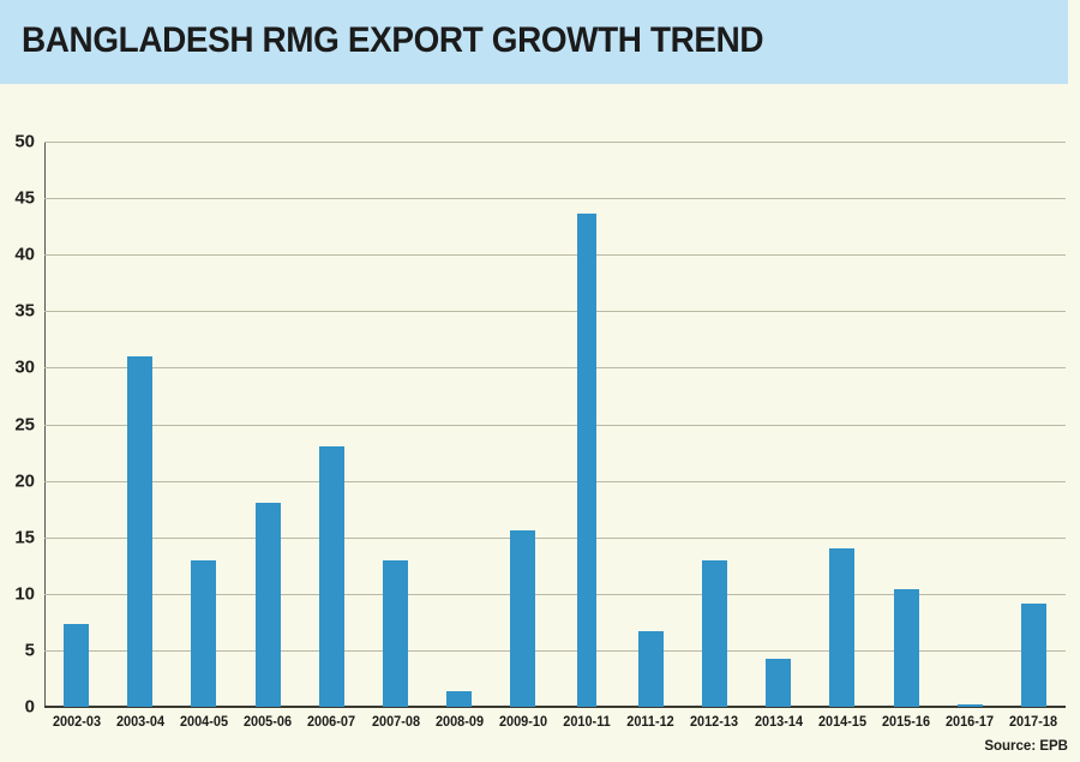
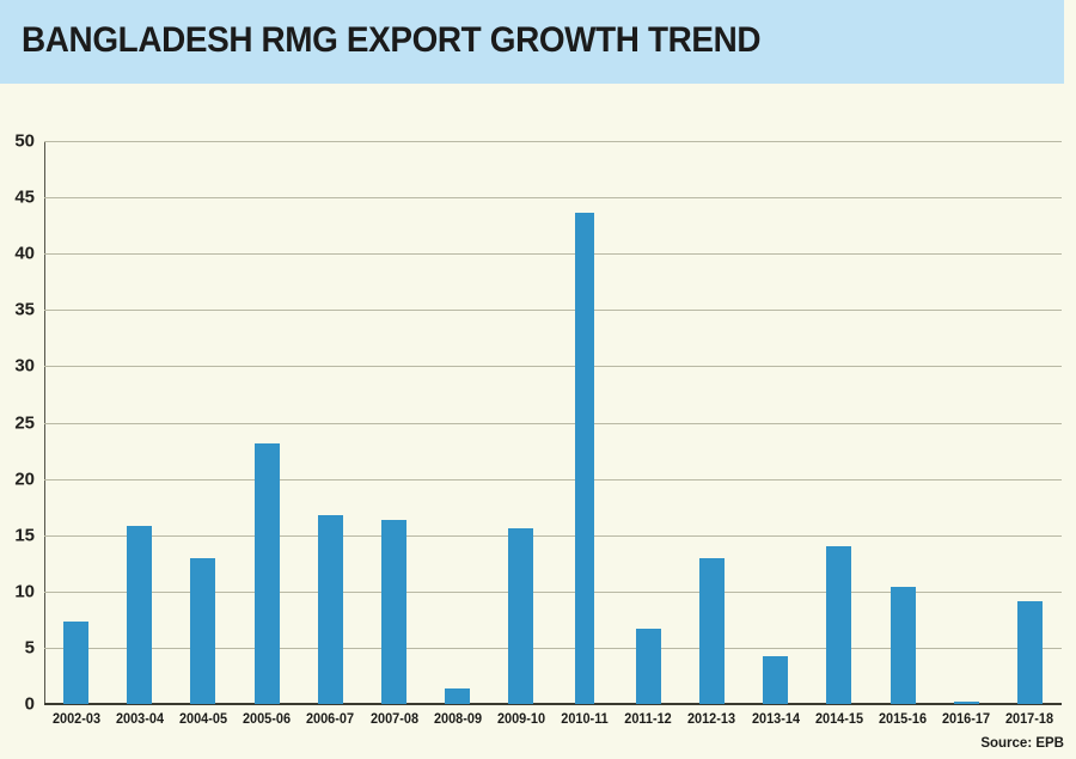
2003-04: 31 -> 16
2005-06: 18 -> 23
2006-07: 23 -> 17
2007-08: 13 -> 16
